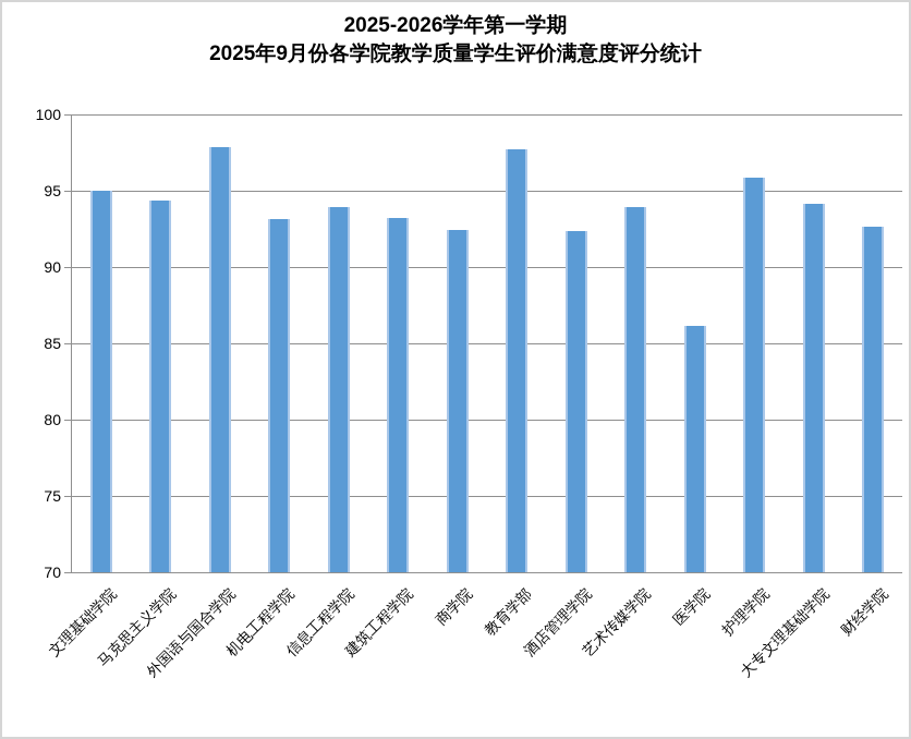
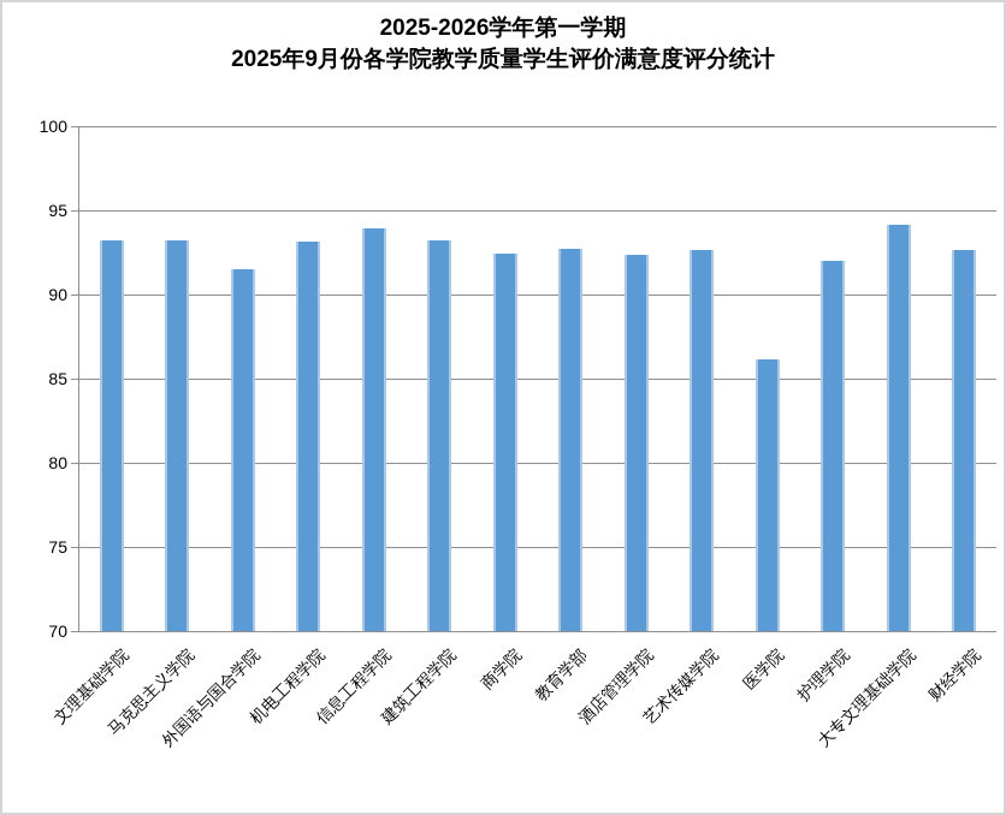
文理基础学院: 95.0 -> 93.2
马克思主义学院: 94.3 -> 93.2
外国语与国合学院: 97.8 -> 91.5
教育学部: 97.7 -> 92.7
艺术传媒学院: 93.9 -> 92.6
护理学院: 95.8 -> 92.0
